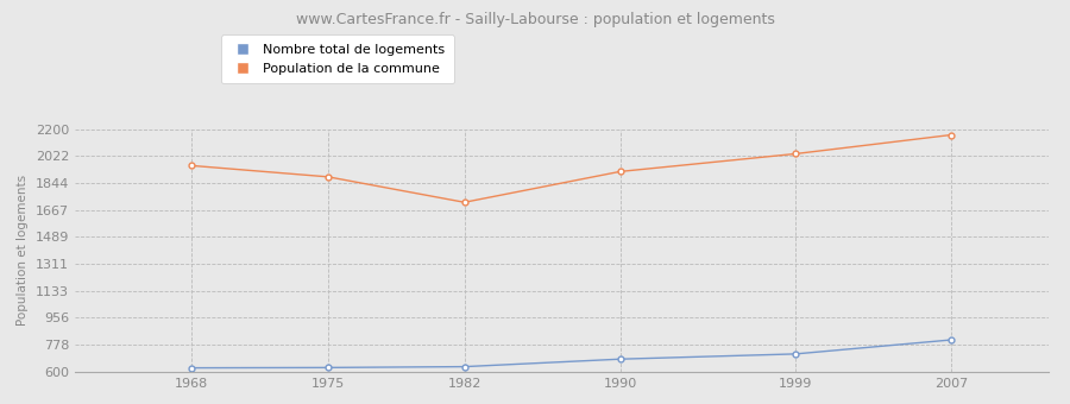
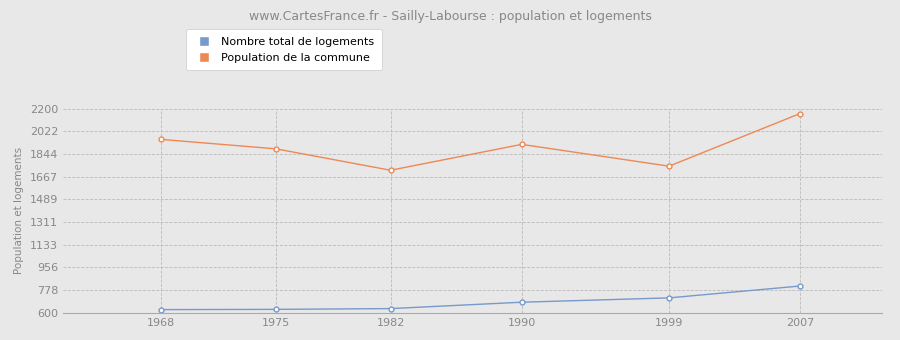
Population de la commune/1999: 2040 -> 1750
